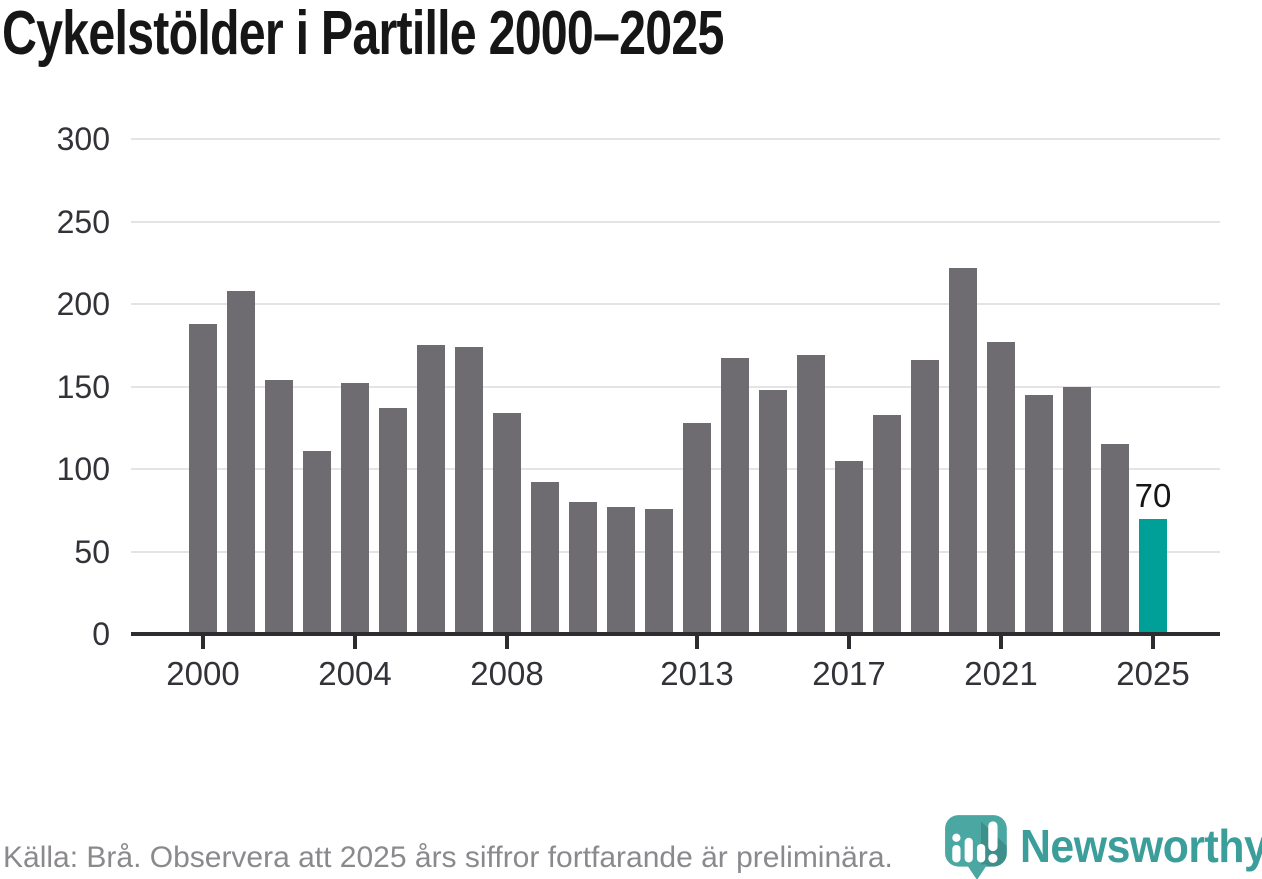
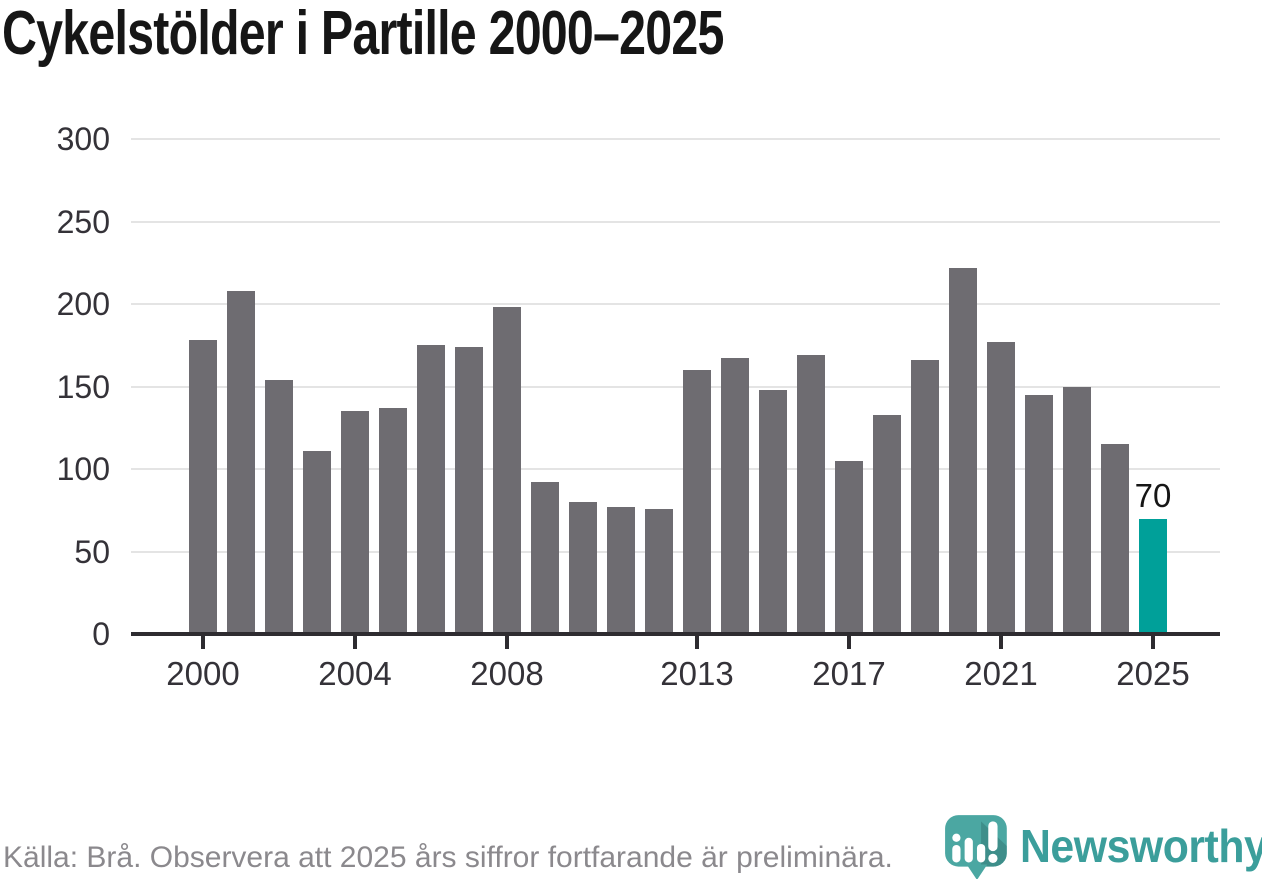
2000: 188 -> 178
2004: 152 -> 135
2008: 134 -> 198
2013: 128 -> 160
